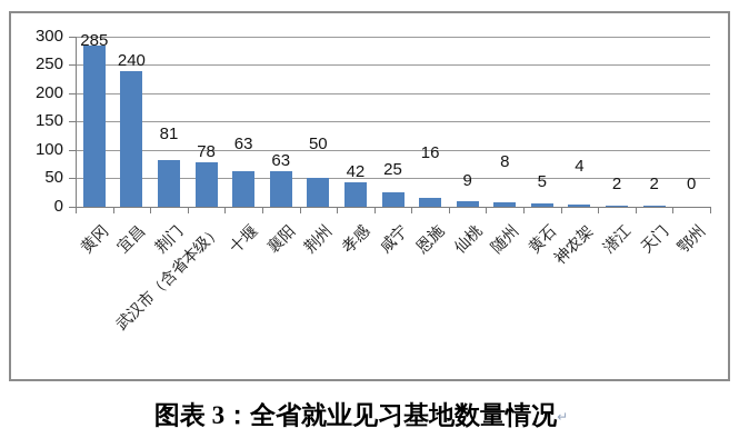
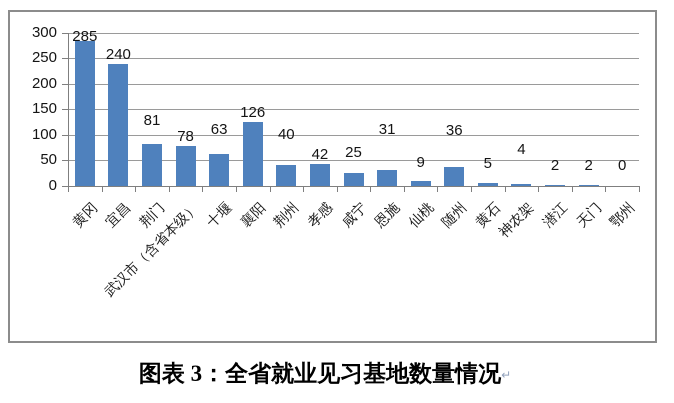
襄阳: 63 -> 126
荆州: 50 -> 40
恩施: 16 -> 31
随州: 8 -> 36
